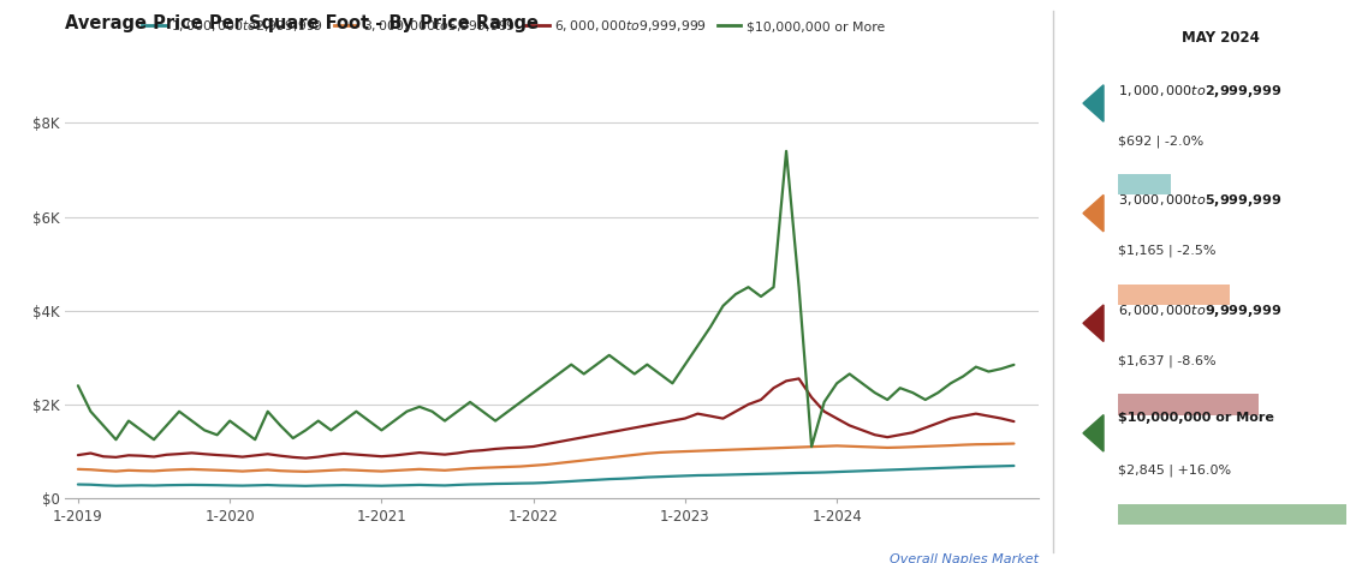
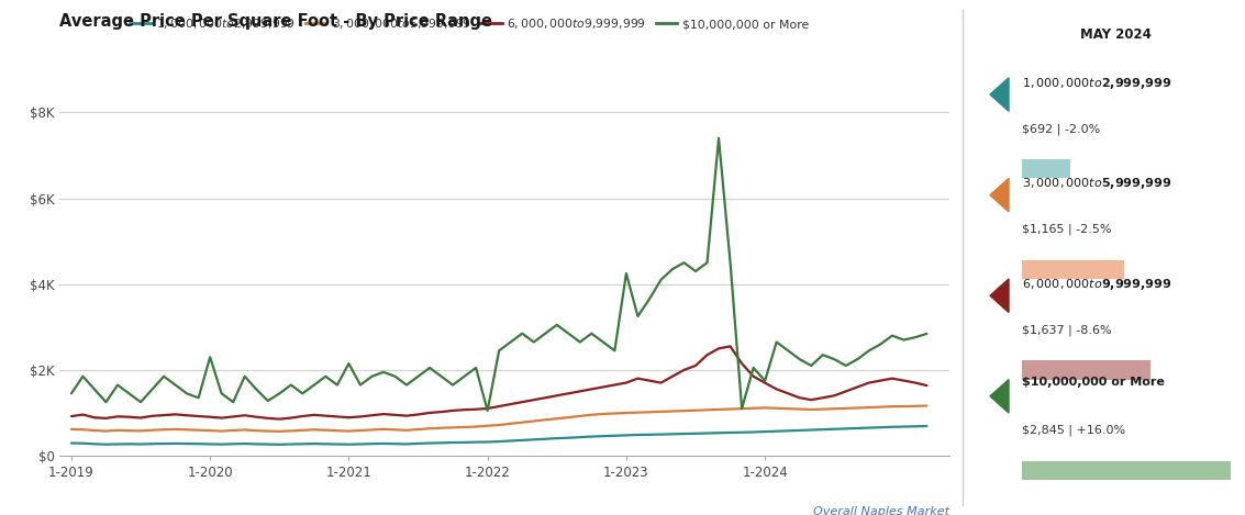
$10,000,000 or More/1-2019: $2.40K -> $1.45K
$10,000,000 or More/1-2020: $1.65K -> $2.30K
$10,000,000 or More/1-2021: $1.45K -> $2.15K
$10,000,000 or More/1-2022: $2.25K -> $1.05K
$10,000,000 or More/1-2023: $2.85K -> $4.25K
$10,000,000 or More/1-2024: $2.45K -> $1.75K
